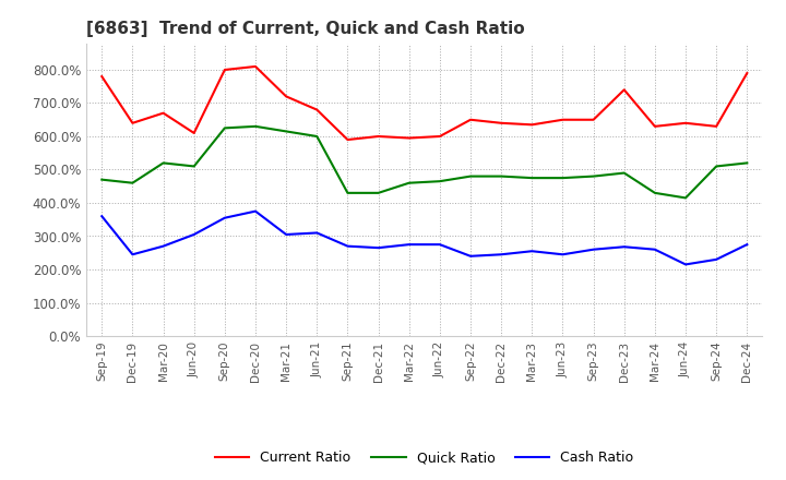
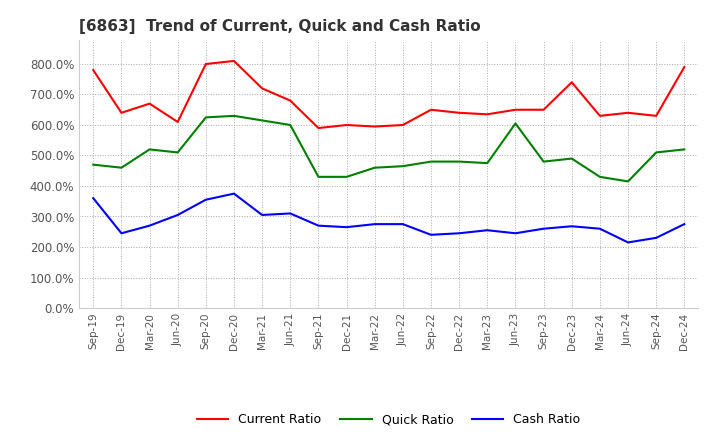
Quick Ratio/Jun-23: 475% -> 605%
